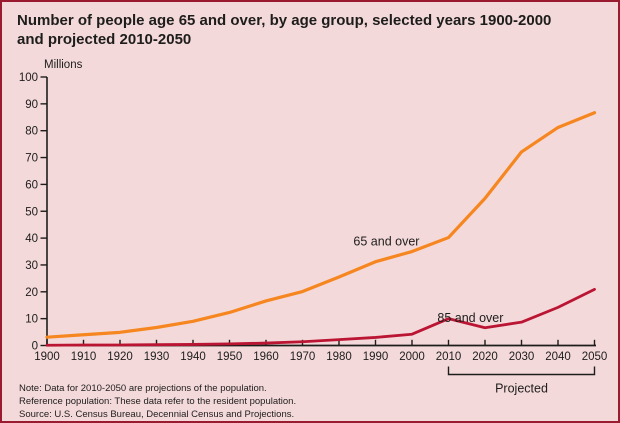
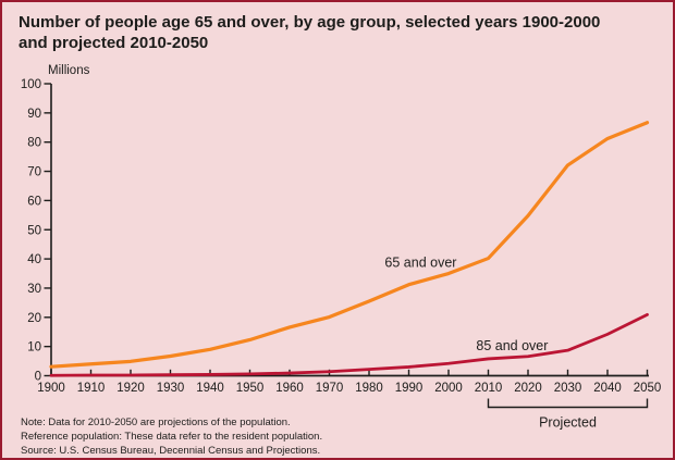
85 and over/2010: 10 -> 6
